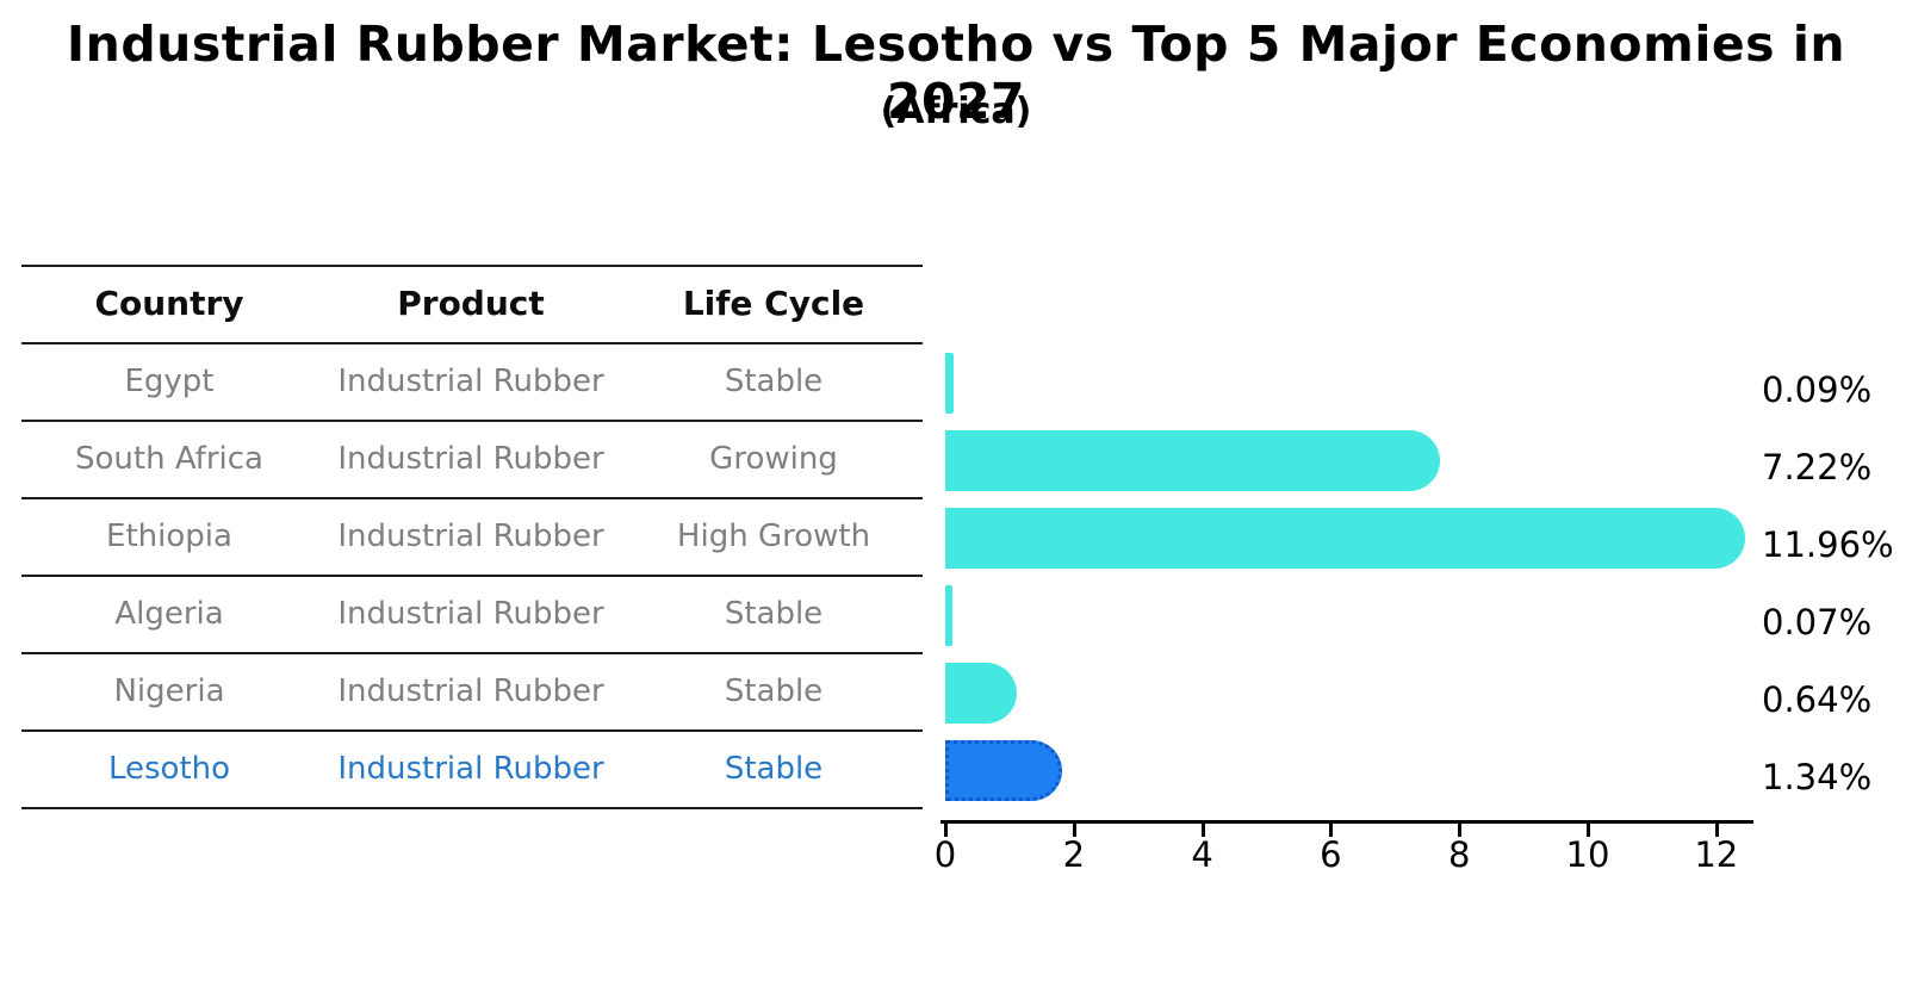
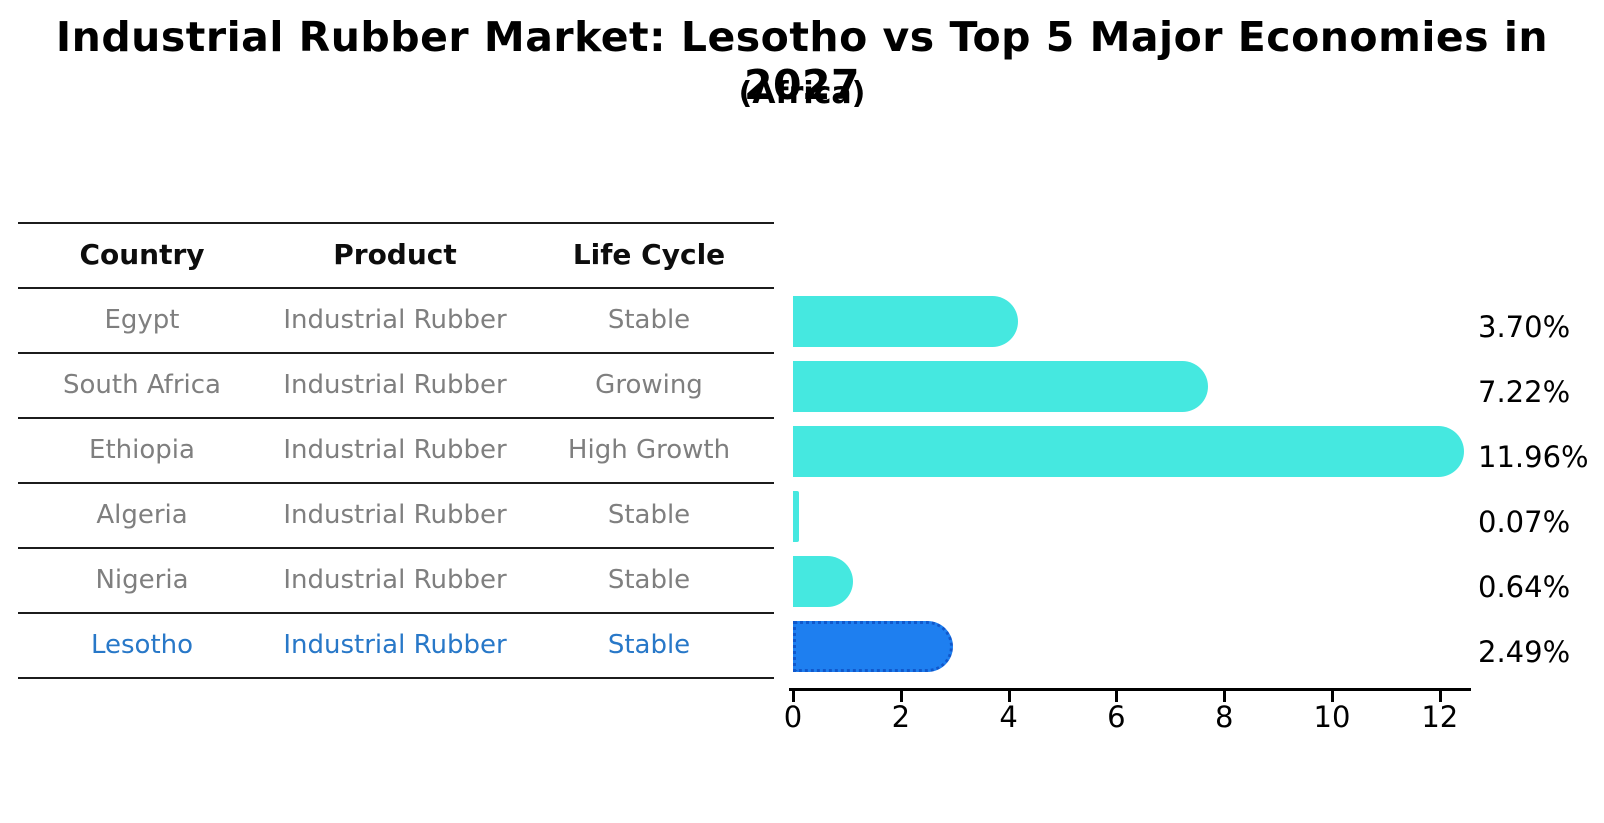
Egypt: 0.09% -> 3.70%
Lesotho: 1.34% -> 2.49%
